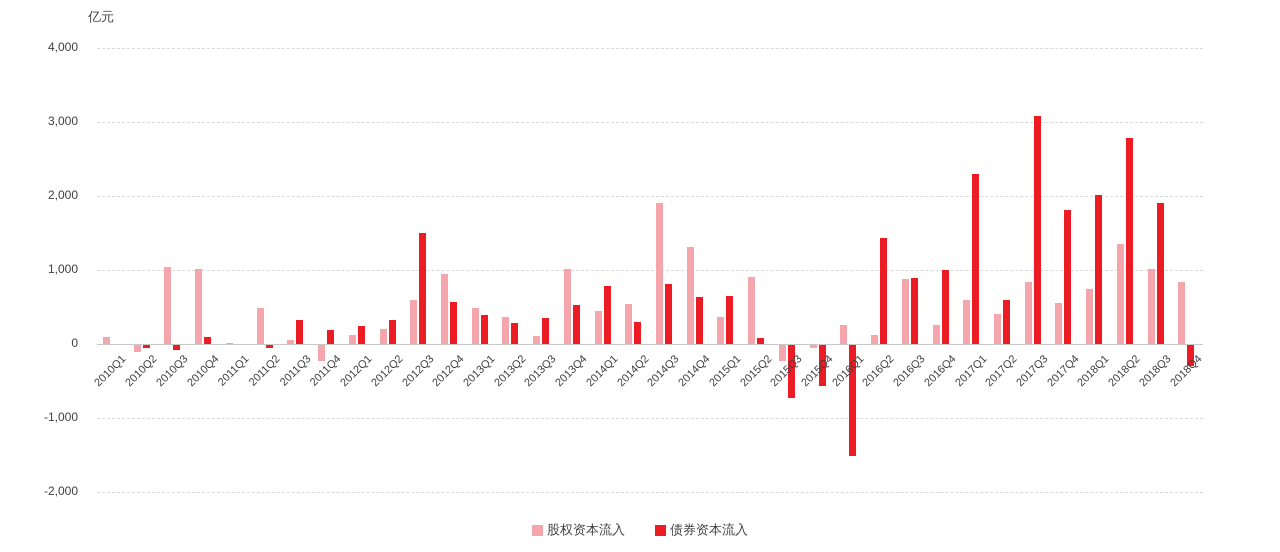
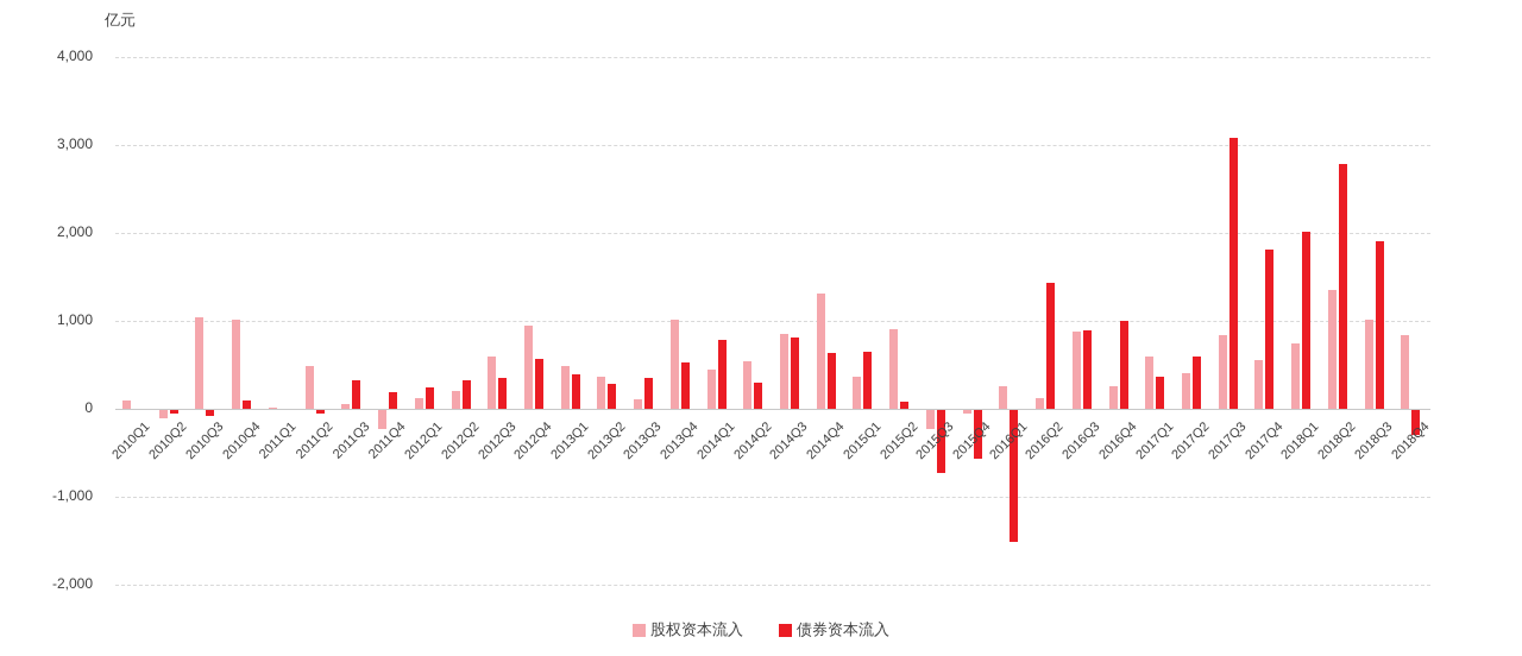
债券资本流入/2012Q3: 1500 -> 400
股权资本流入/2014Q3: 1900 -> 800
债券资本流入/2017Q1: 2300 -> 400
